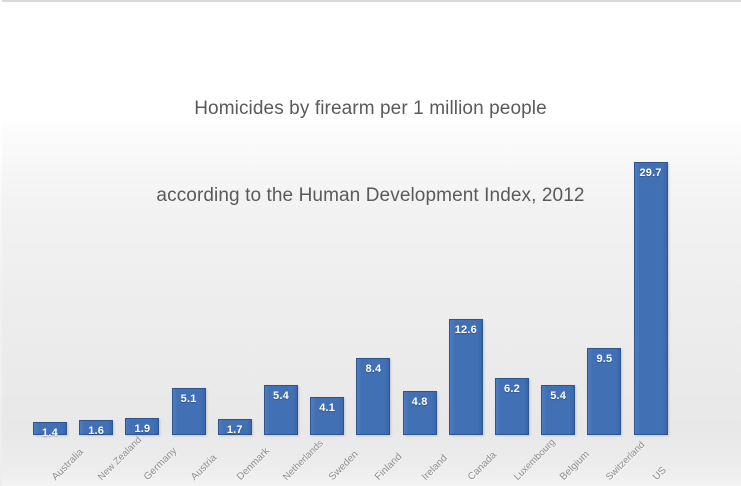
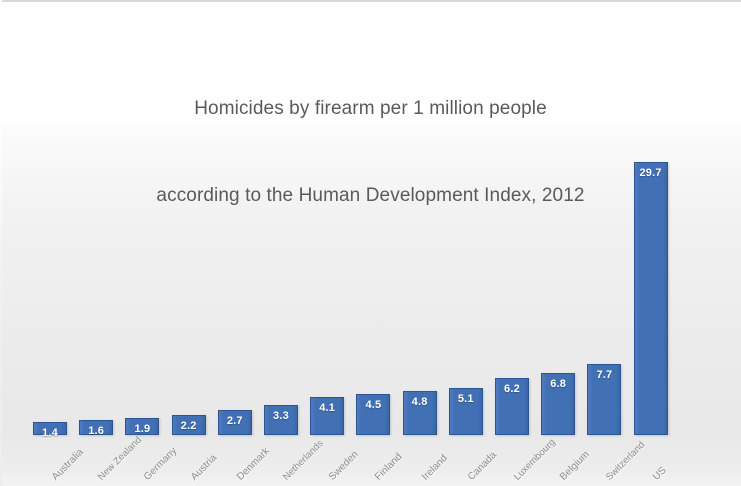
Austria: 5.1 -> 2.2
Denmark: 1.7 -> 2.7
Netherlands: 5.4 -> 3.3
Finland: 8.4 -> 4.5
Canada: 12.6 -> 5.1
Belgium: 5.4 -> 6.8
Switzerland: 9.5 -> 7.7
